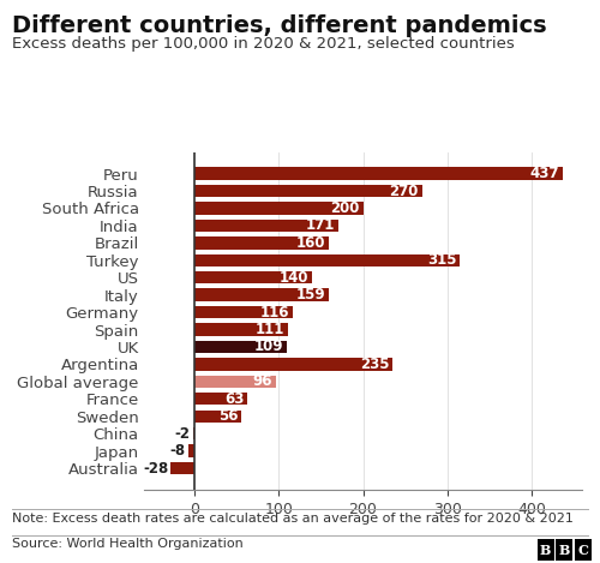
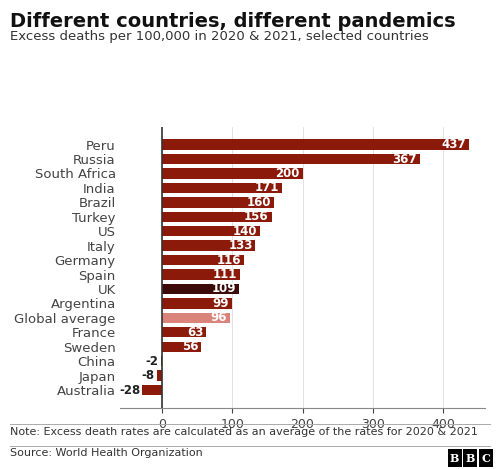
Russia: 270 -> 367
Turkey: 315 -> 156
Italy: 159 -> 133
Argentina: 235 -> 99
